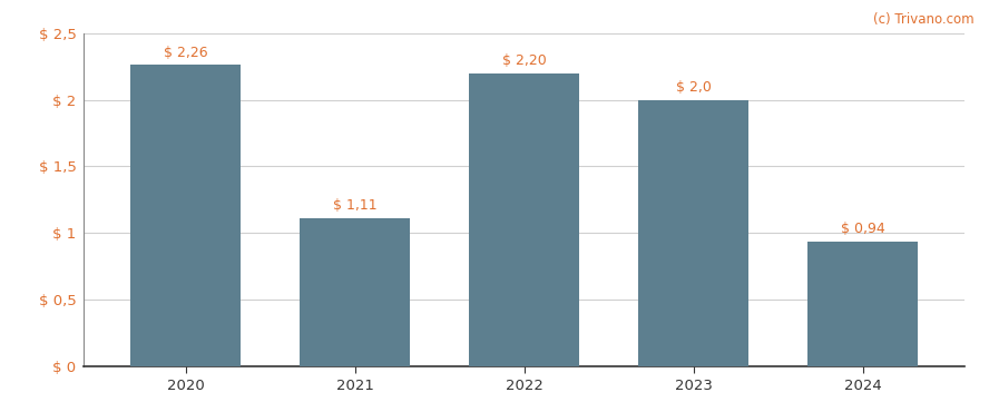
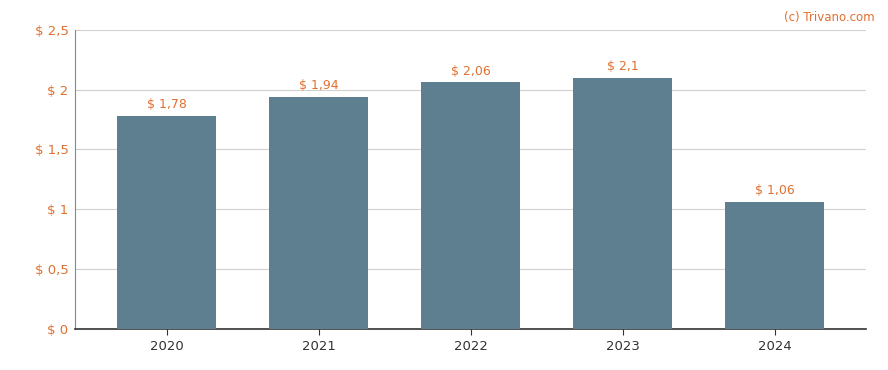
2020: 2,26 -> 1,78
2021: 1,11 -> 1,94
2022: 2,20 -> 2,06
2023: 2,0 -> 2,1
2024: 0,94 -> 1,06
